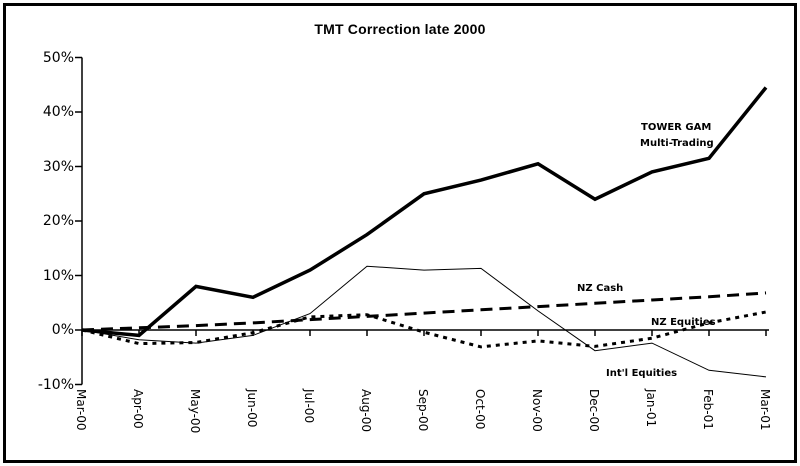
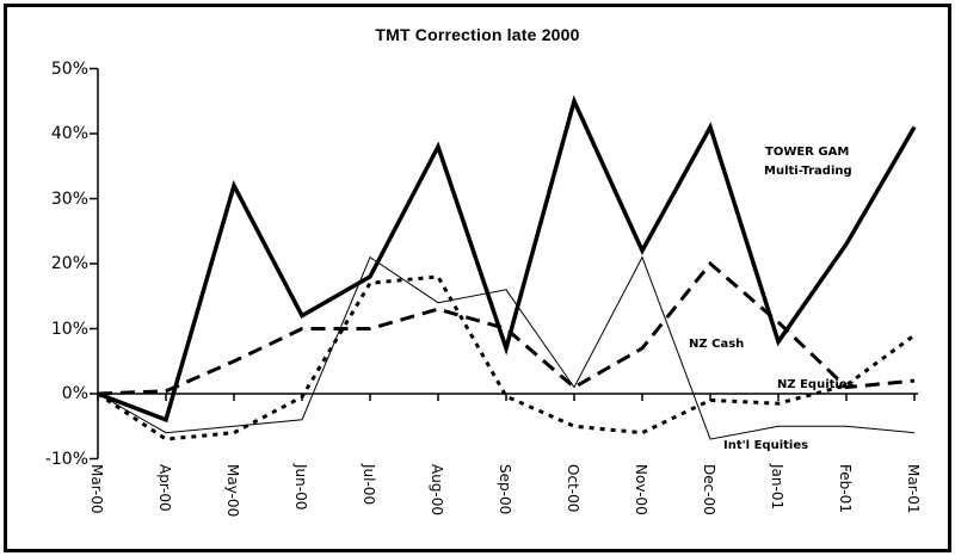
TOWER GAM Multi-Trading/Apr-00: -1% -> -4%
Int'l Equities/Apr-00: -2% -> -6%
NZ Equities/Apr-00: -2% -> -7%
TOWER GAM Multi-Trading/May-00: 8% -> 32%
Int'l Equities/May-00: -2% -> -5%
NZ Cash/May-00: 1% -> 5%
NZ Equities/May-00: -2% -> -6%
TOWER GAM Multi-Trading/Jun-00: 6% -> 12%
Int'l Equities/Jun-00: -1% -> -4%
NZ Cash/Jun-00: 1% -> 10%
TOWER GAM Multi-Trading/Jul-00: 11% -> 18%
Int'l Equities/Jul-00: 3% -> 21%
NZ Cash/Jul-00: 2% -> 10%
NZ Equities/Jul-00: 2% -> 17%
TOWER GAM Multi-Trading/Aug-00: 18% -> 38%
Int'l Equities/Aug-00: 12% -> 14%
NZ Cash/Aug-00: 2% -> 13%
NZ Equities/Aug-00: 3% -> 18%
TOWER GAM Multi-Trading/Sep-00: 25% -> 7%
Int'l Equities/Sep-00: 11% -> 16%
NZ Cash/Sep-00: 3% -> 10%
TOWER GAM Multi-Trading/Oct-00: 28% -> 45%
Int'l Equities/Oct-00: 11% -> 1%
NZ Cash/Oct-00: 4% -> 1%
NZ Equities/Oct-00: -3% -> -5%
TOWER GAM Multi-Trading/Nov-00: 30% -> 22%
Int'l Equities/Nov-00: 4% -> 21%
NZ Cash/Nov-00: 4% -> 7%
NZ Equities/Nov-00: -2% -> -6%
TOWER GAM Multi-Trading/Dec-00: 24% -> 41%
Int'l Equities/Dec-00: -4% -> -7%
NZ Cash/Dec-00: 5% -> 20%
NZ Equities/Dec-00: -3% -> -1%
TOWER GAM Multi-Trading/Jan-01: 29% -> 8%
Int'l Equities/Jan-01: -2% -> -5%
NZ Cash/Jan-01: 6% -> 11%
TOWER GAM Multi-Trading/Feb-01: 32% -> 23%
Int'l Equities/Feb-01: -7% -> -5%
NZ Cash/Feb-01: 6% -> 1%
TOWER GAM Multi-Trading/Mar-01: 44% -> 41%
Int'l Equities/Mar-01: -9% -> -6%
NZ Cash/Mar-01: 7% -> 2%
NZ Equities/Mar-01: 3% -> 9%
